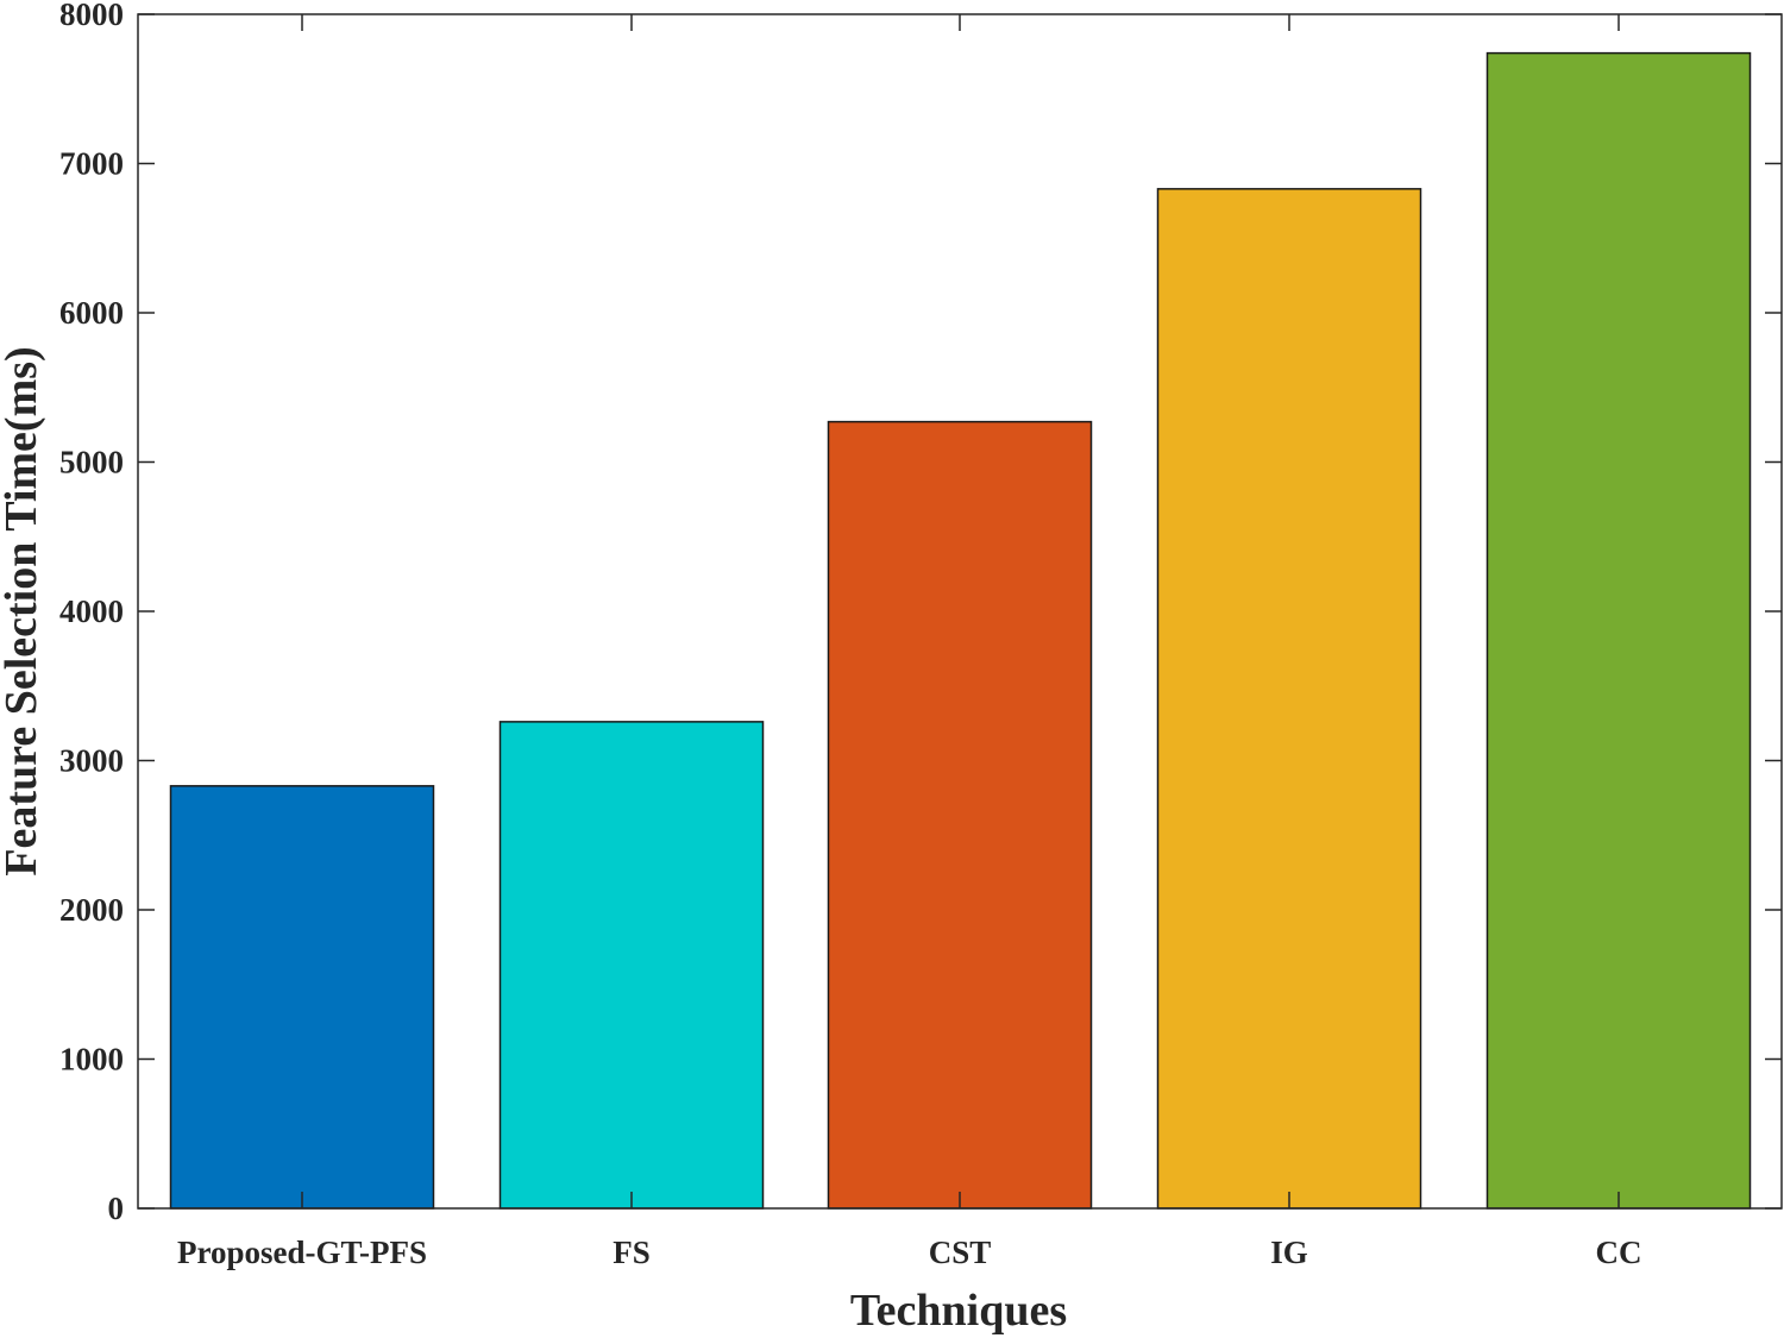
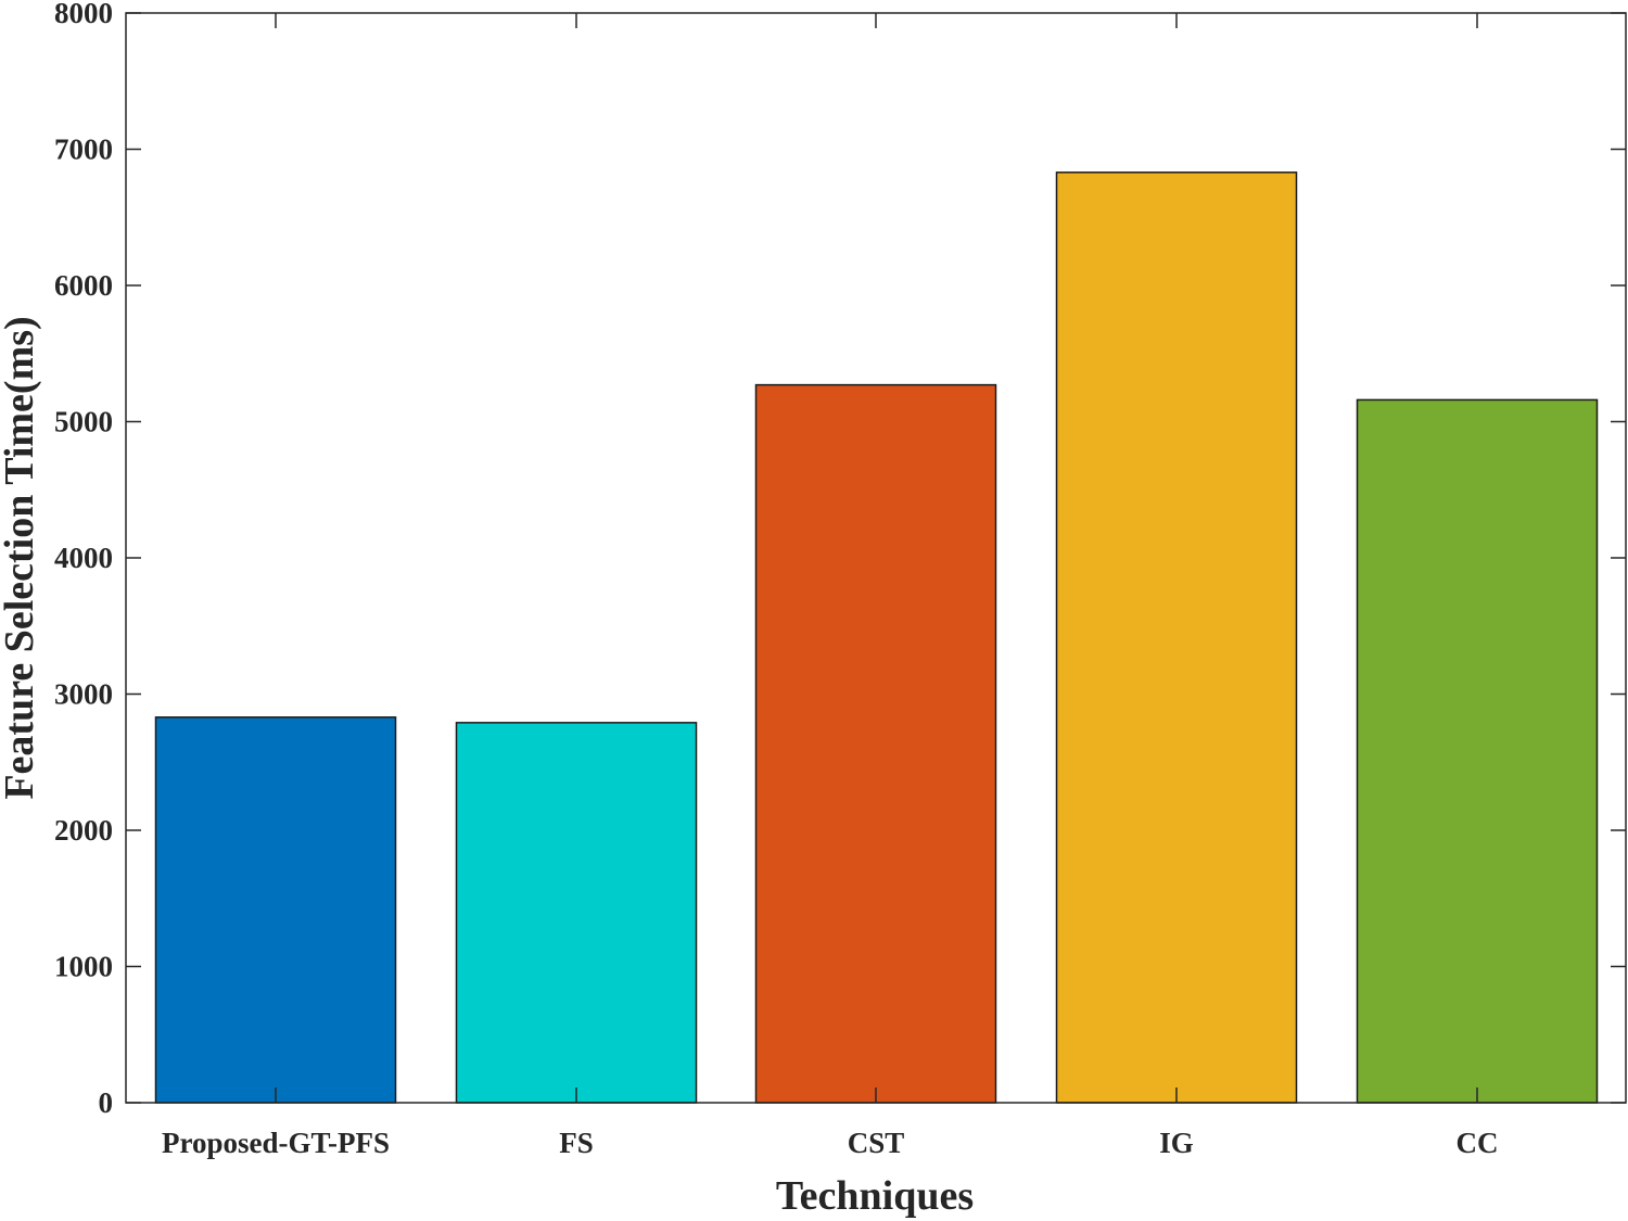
FS: 3260 -> 2790
CC: 7740 -> 5160
